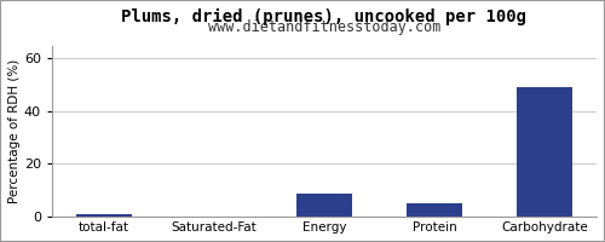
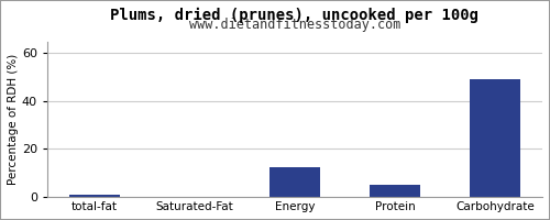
Energy: 8.5 -> 12.5
